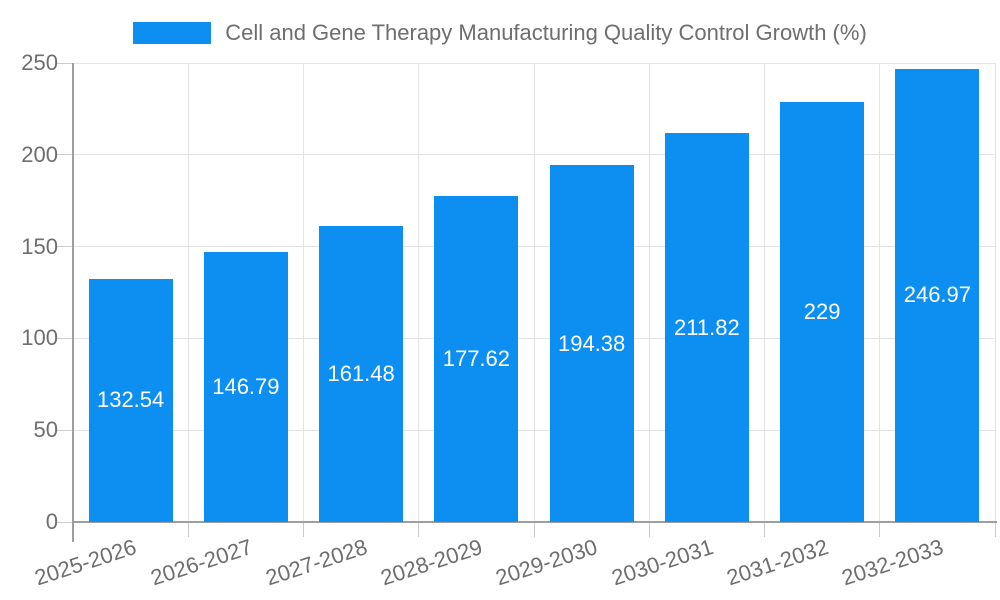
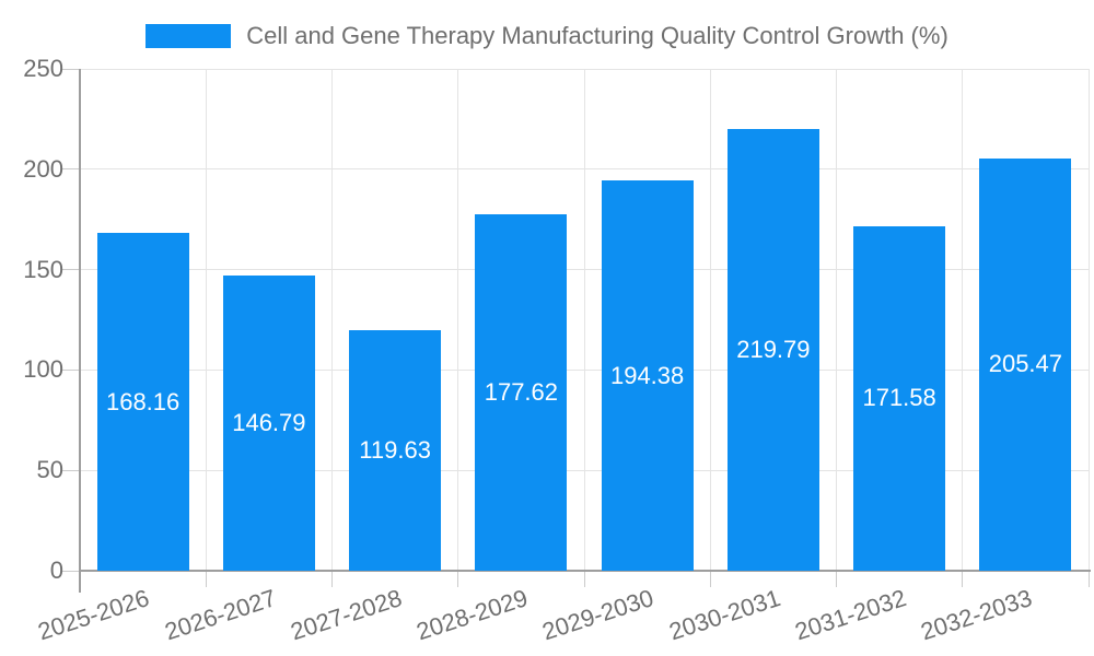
2025-2026: 132.54 -> 168.16
2027-2028: 161.48 -> 119.63
2030-2031: 211.82 -> 219.79
2031-2032: 229 -> 171.58
2032-2033: 246.97 -> 205.47
